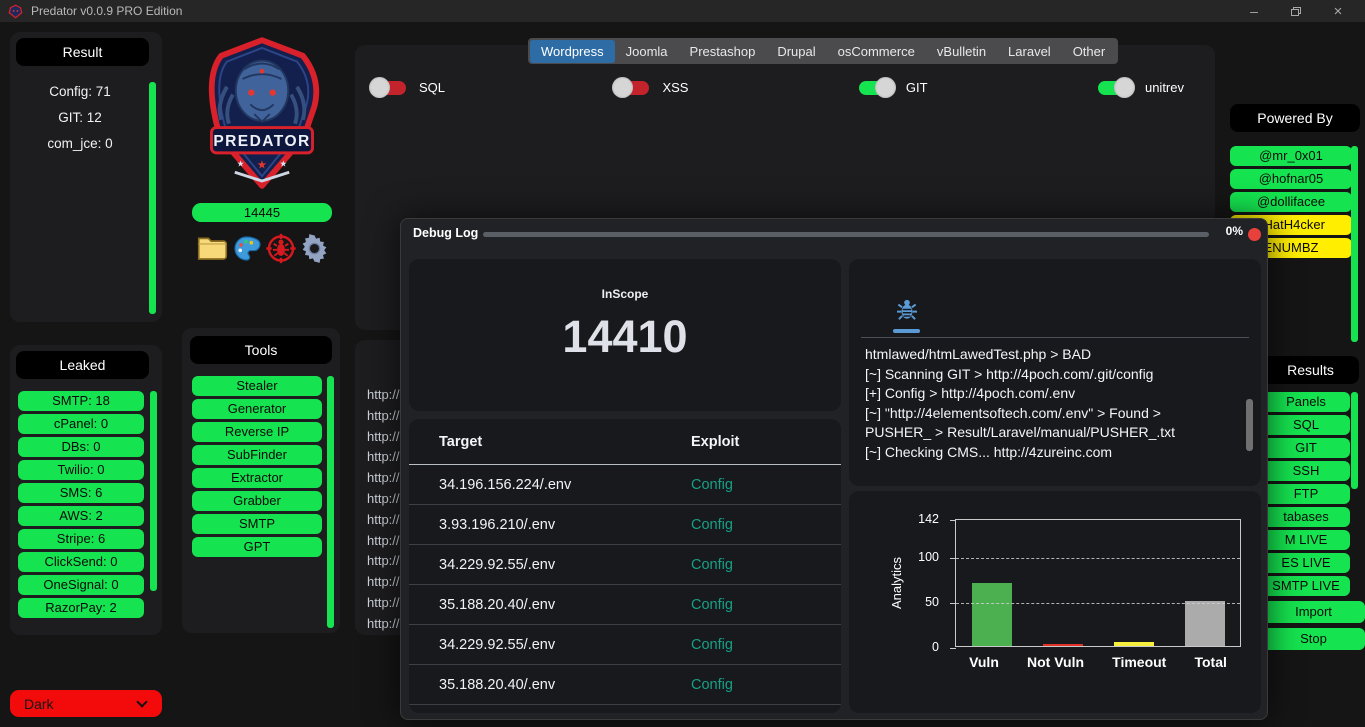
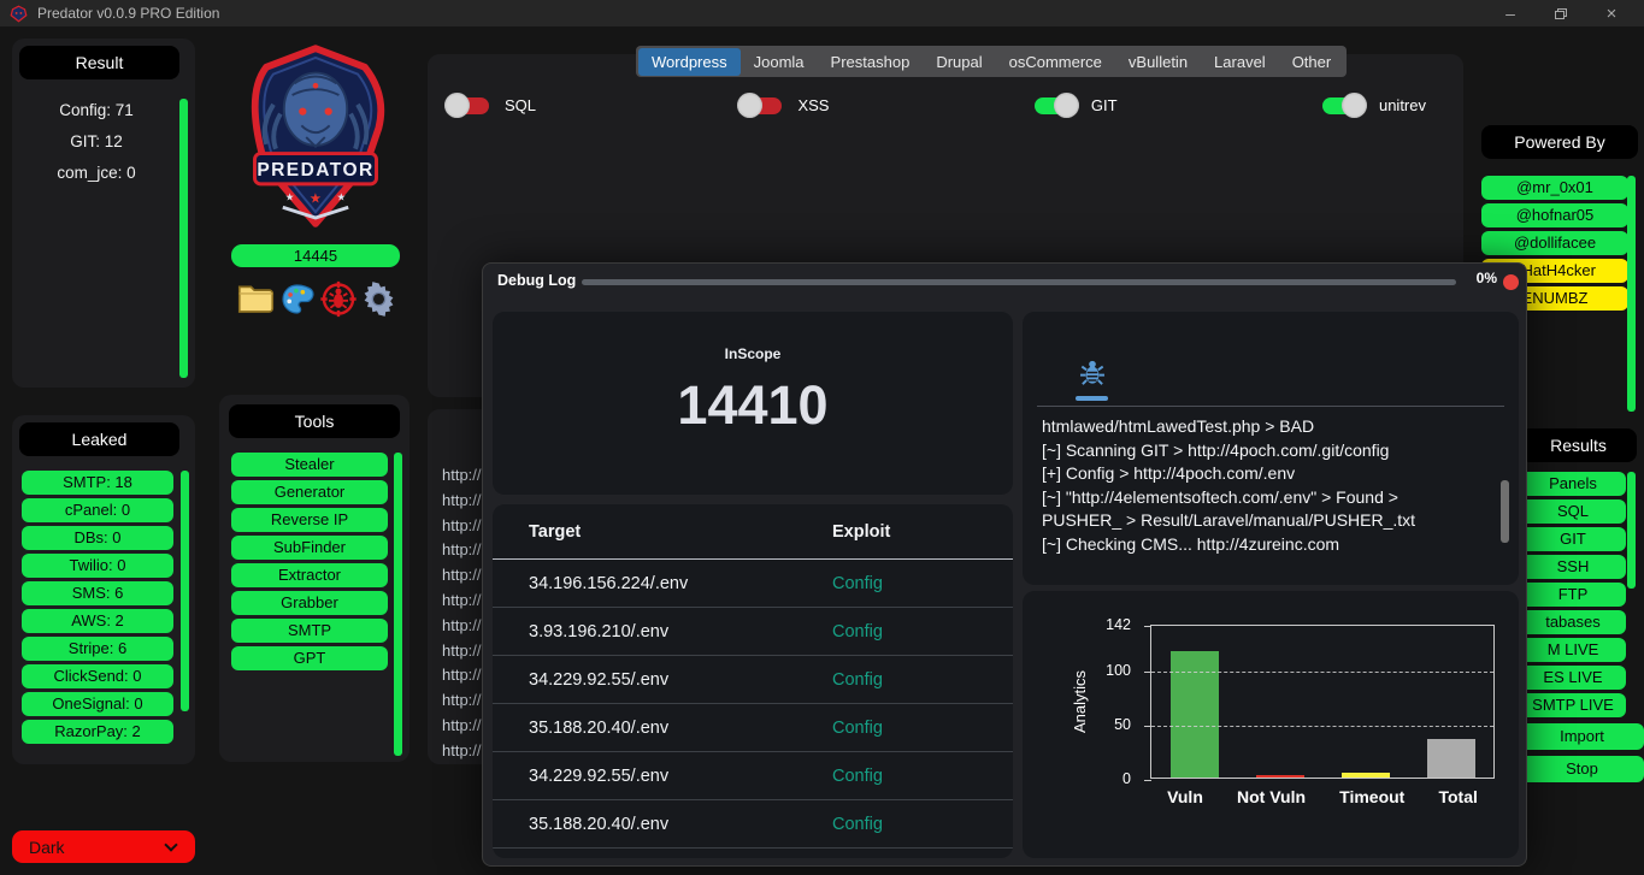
Vuln: 70 -> 120
Total: 50 -> 40
